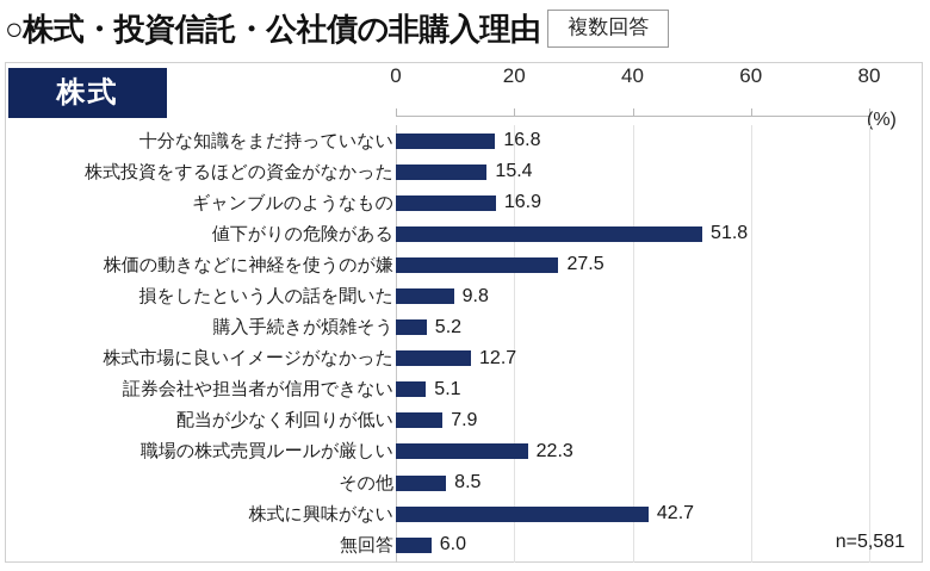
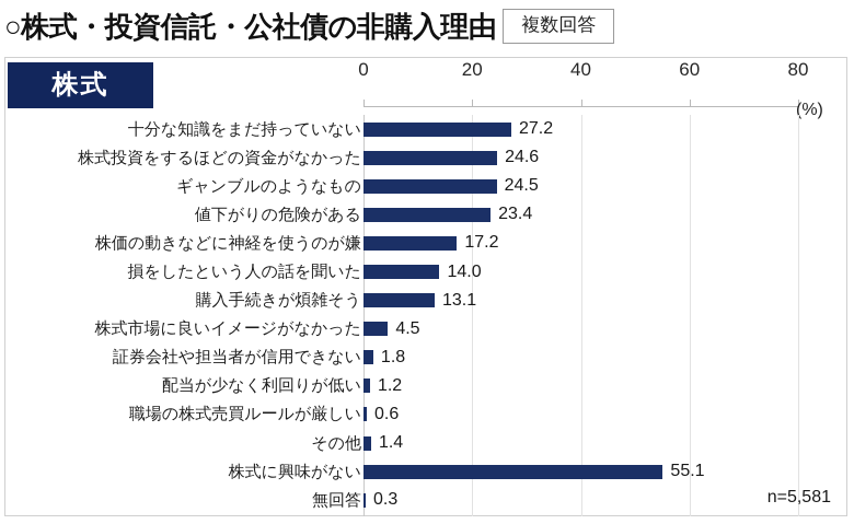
十分な知識をまだ持っていない: 16.8 -> 27.2
株式投資をするほどの資金がなかった: 15.4 -> 24.6
ギャンブルのようなもの: 16.9 -> 24.5
値下がりの危険がある: 51.8 -> 23.4
株価の動きなどに神経を使うのが嫌: 27.5 -> 17.2
損をしたという人の話を聞いた: 9.8 -> 14.0
購入手続きが煩雑そう: 5.2 -> 13.1
株式市場に良いイメージがなかった: 12.7 -> 4.5
証券会社や担当者が信用できない: 5.1 -> 1.8
配当が少なく利回りが低い: 7.9 -> 1.2
職場の株式売買ルールが厳しい: 22.3 -> 0.6
その他: 8.5 -> 1.4
株式に興味がない: 42.7 -> 55.1
無回答: 6.0 -> 0.3
